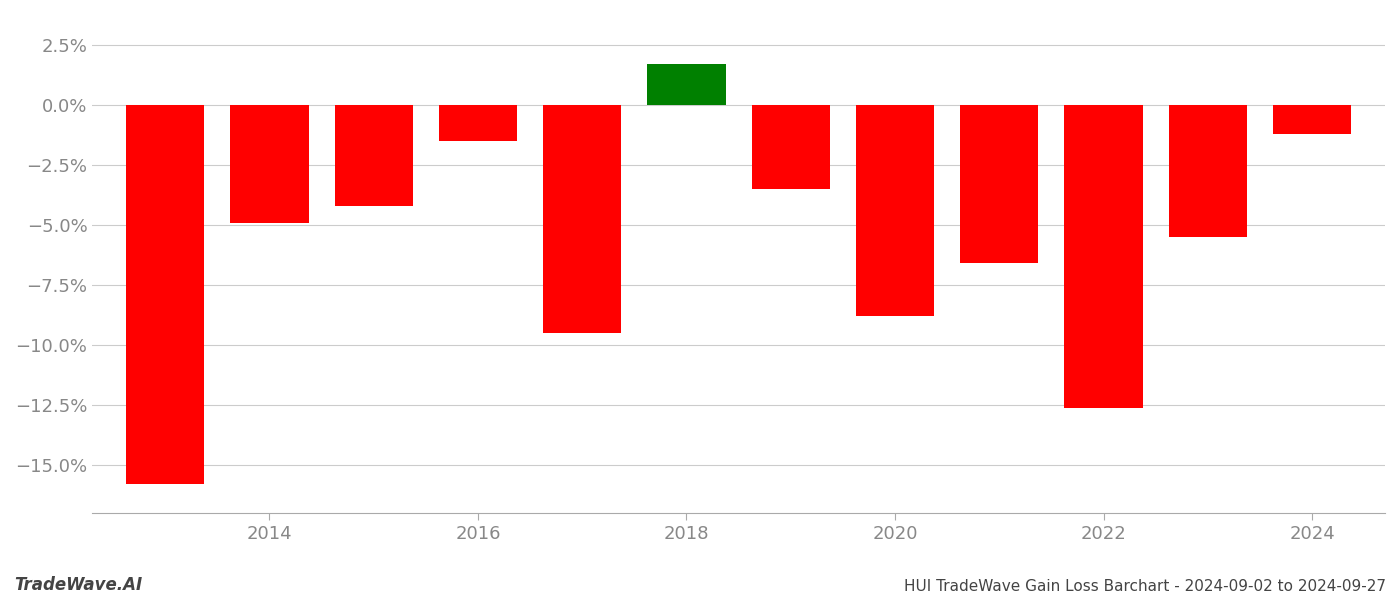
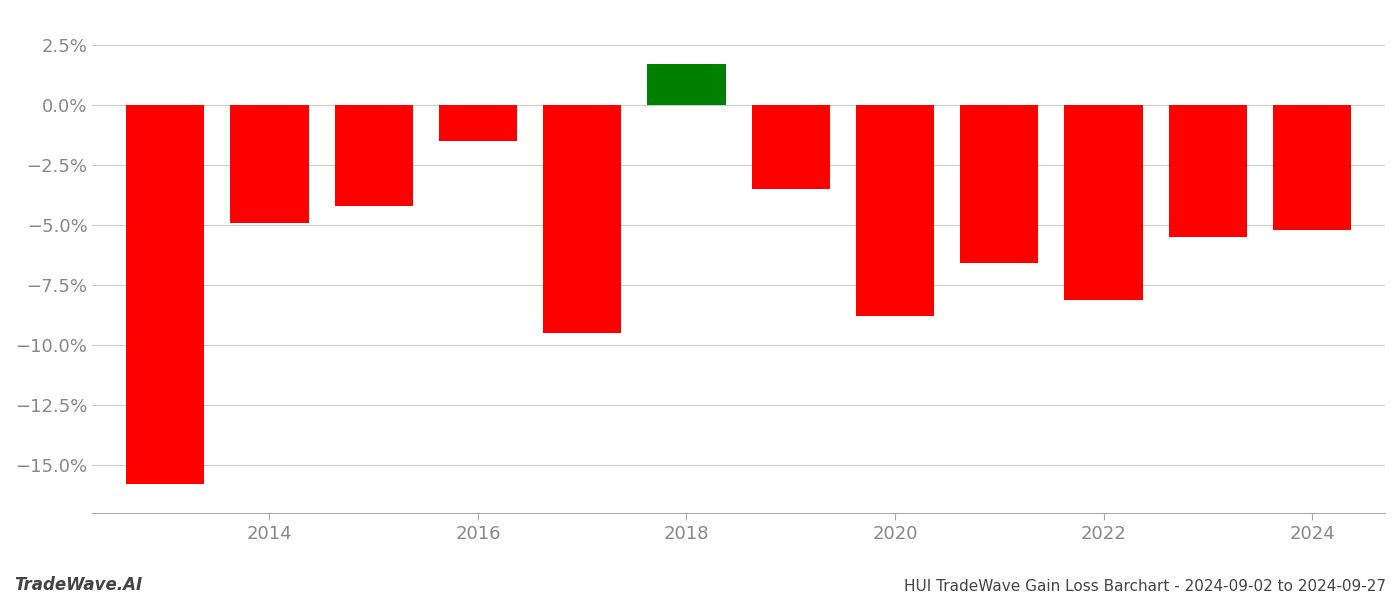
2022: -12.6% -> -8.1%
2024: -1.2% -> -5.2%
